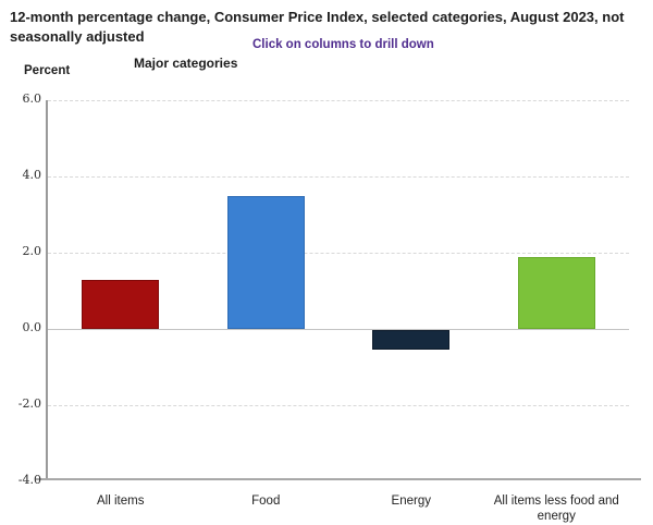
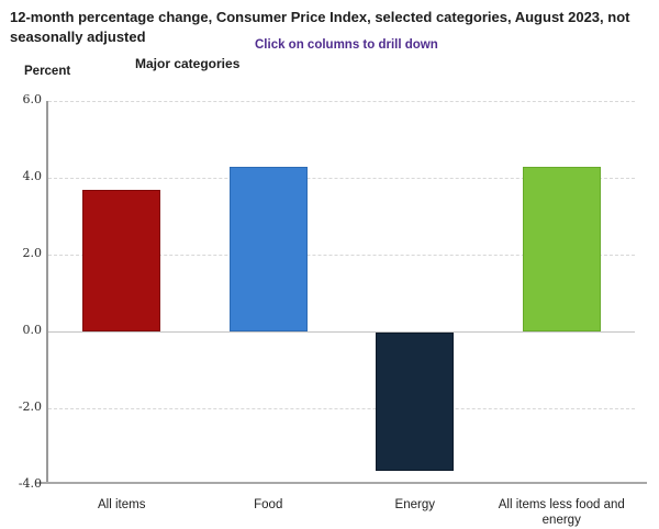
All items: 1.3 -> 3.7
Food: 3.5 -> 4.3
Energy: -0.5 -> -3.6
All items less food and energy: 1.9 -> 4.3
